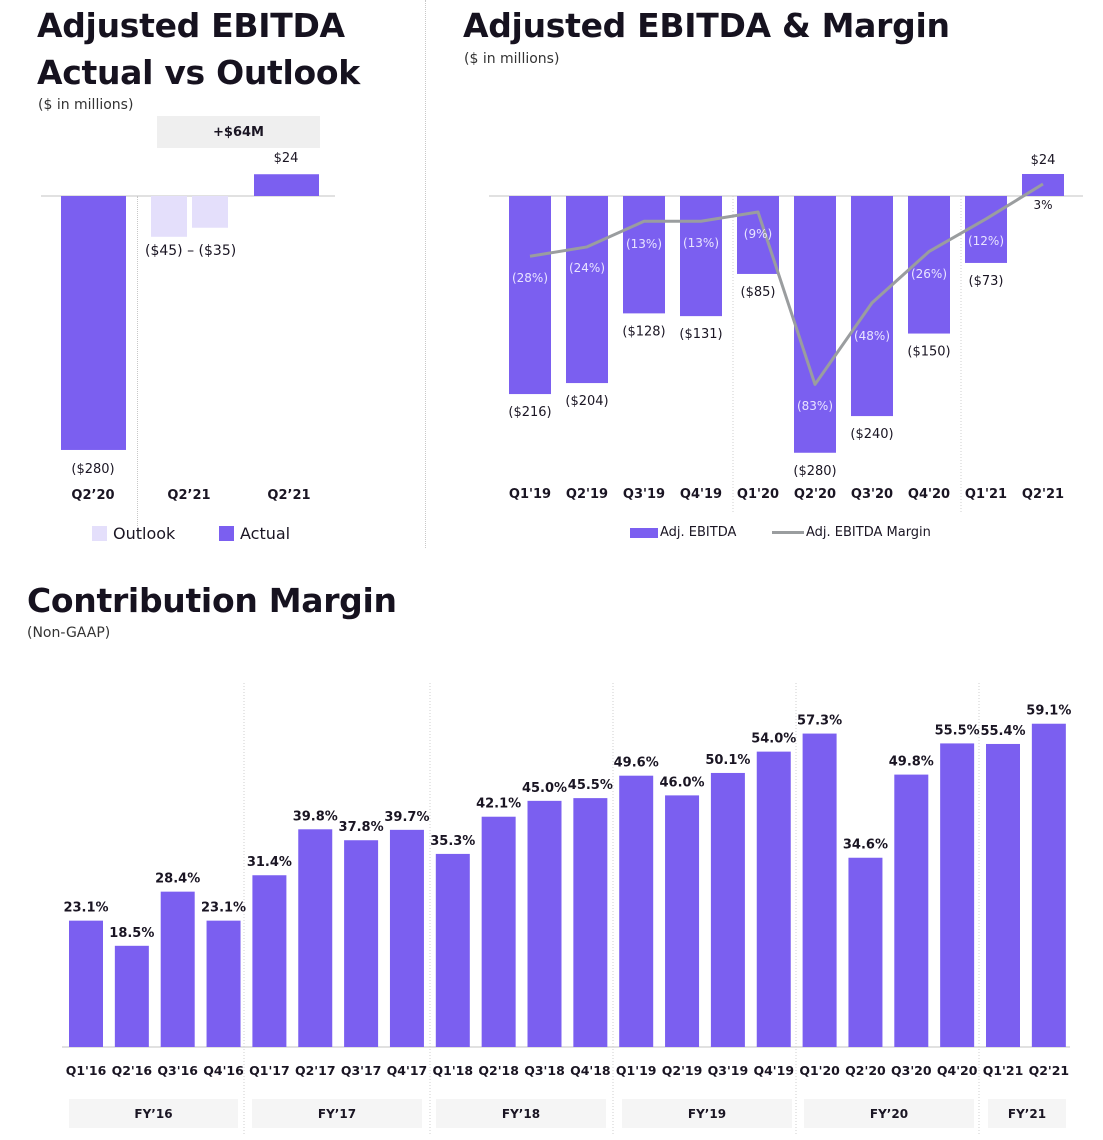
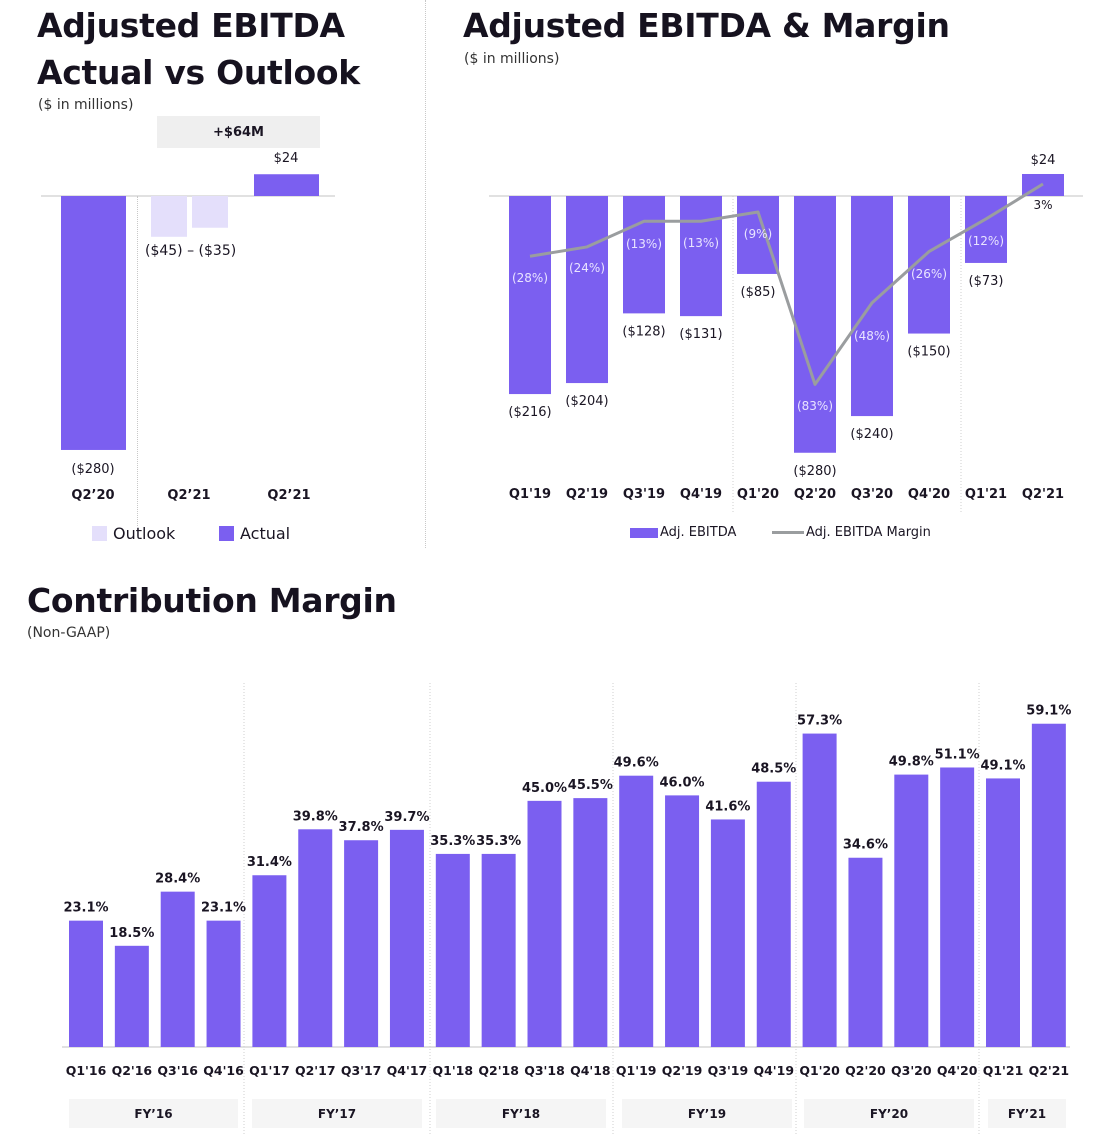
Contribution Margin/Q2'18: 42.1% -> 35.3%
Contribution Margin/Q3'19: 50.1% -> 41.6%
Contribution Margin/Q4'19: 54.0% -> 48.5%
Contribution Margin/Q4'20: 55.5% -> 51.1%
Contribution Margin/Q1'21: 55.4% -> 49.1%
